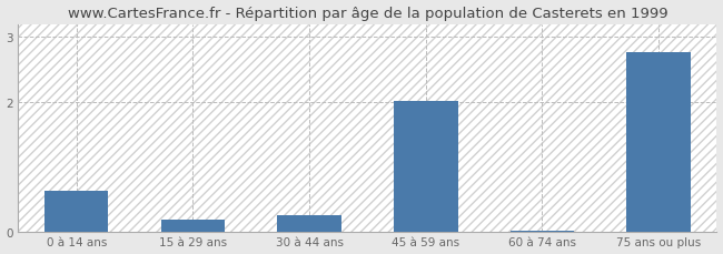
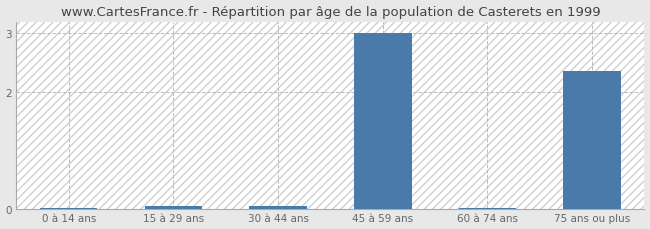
0 à 14 ans: 0.64 -> 0.03
15 à 29 ans: 0.20 -> 0.06
30 à 44 ans: 0.26 -> 0.06
45 à 59 ans: 2.02 -> 3.00
75 ans ou plus: 2.76 -> 2.35
